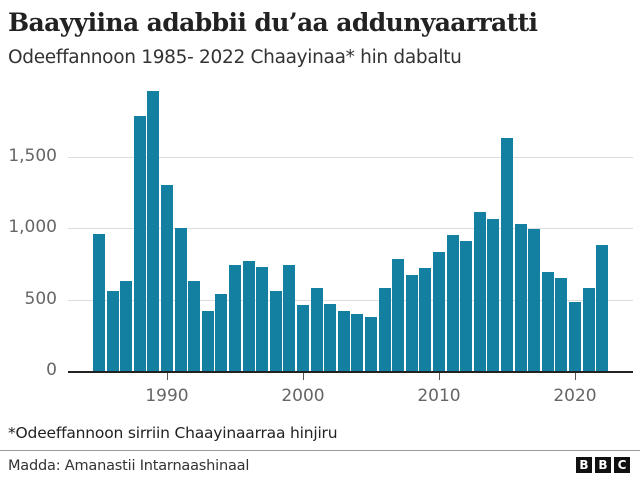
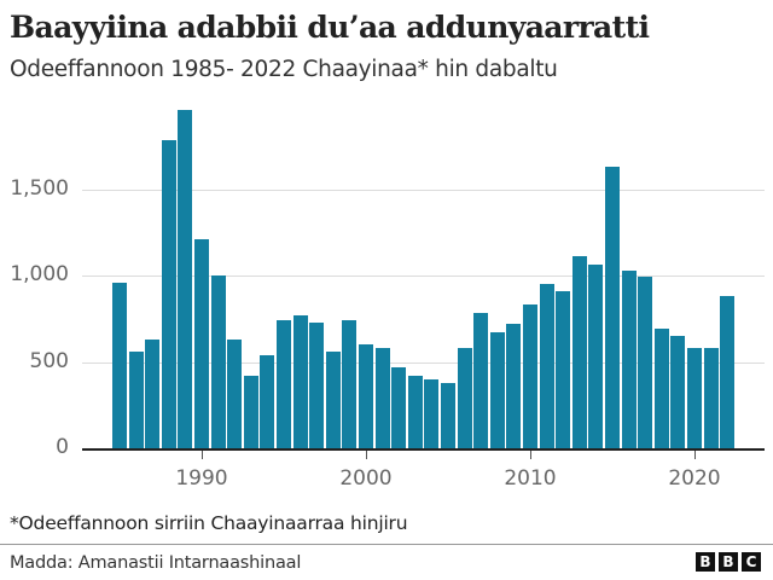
1990: 1300 -> 1210
2000: 460 -> 600
2020: 480 -> 580
